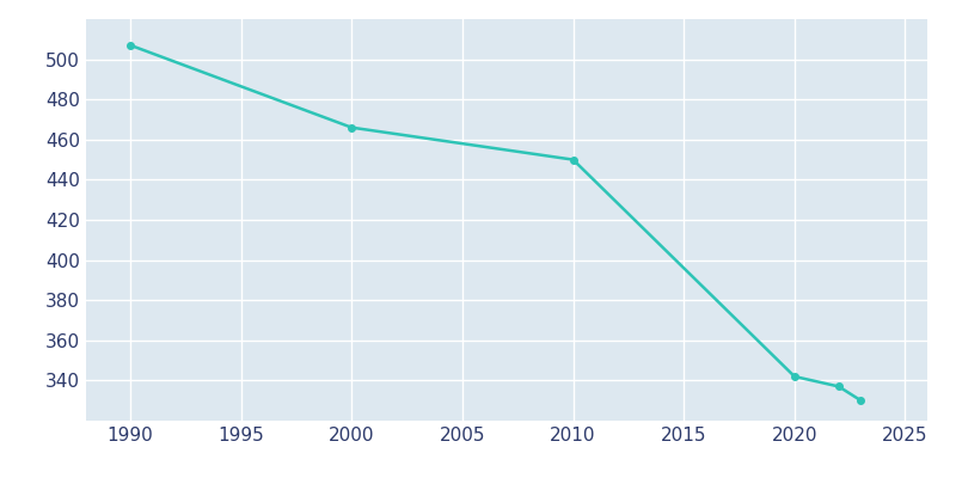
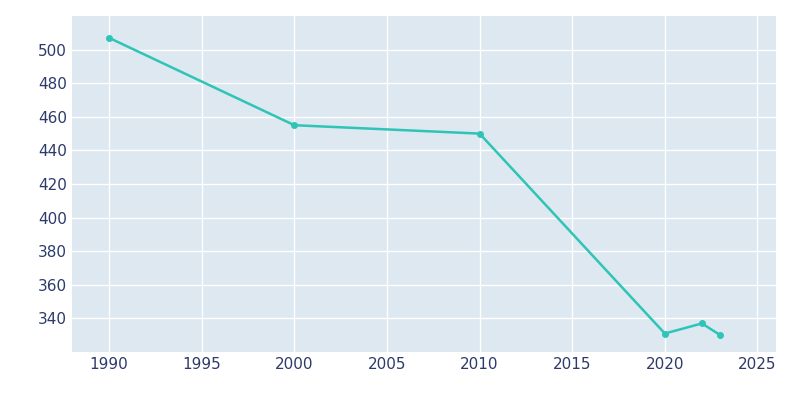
2000: 466 -> 455
2020: 342 -> 331
